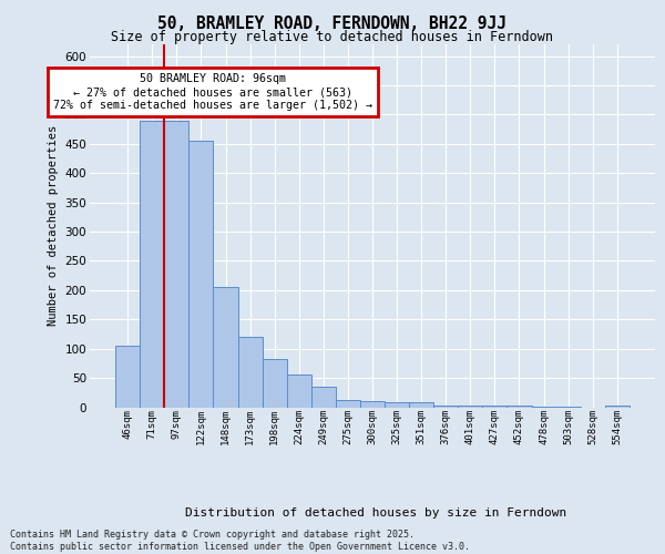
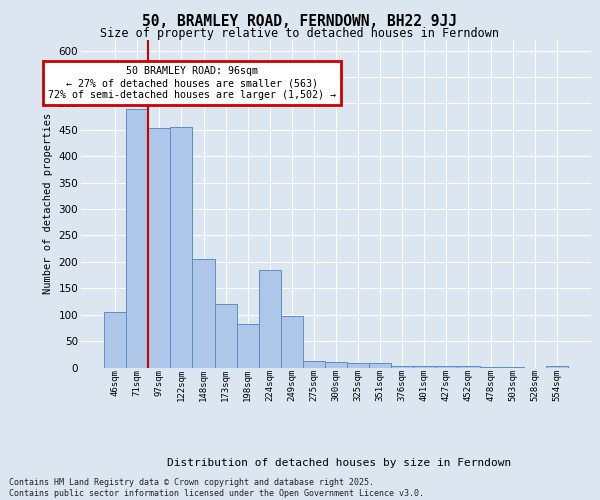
97sqm: 490 -> 454
224sqm: 55 -> 184
249sqm: 35 -> 98
